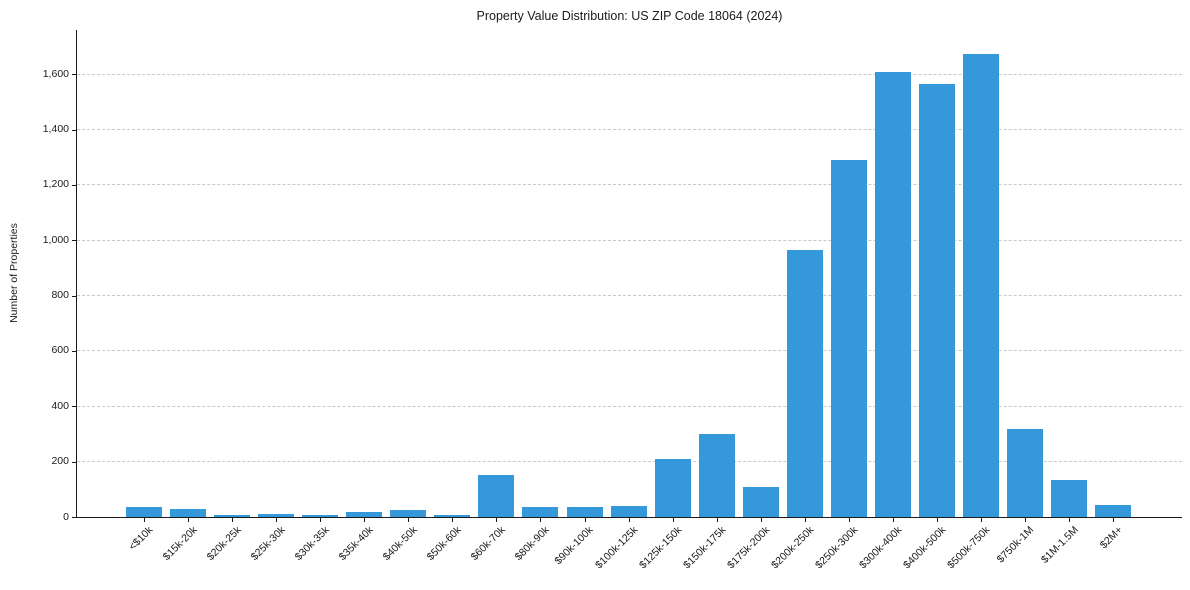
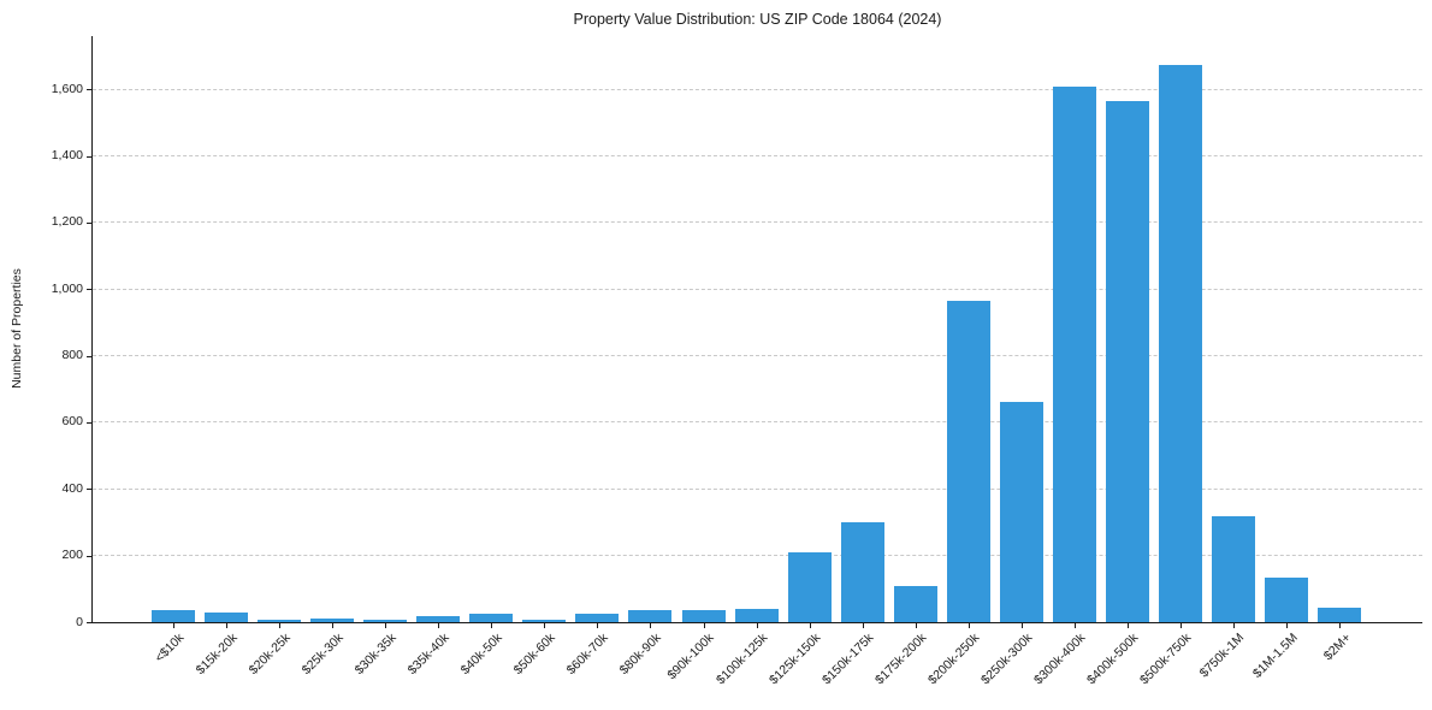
$60k-70k: 150 -> 30
$250k-300k: 1290 -> 660
